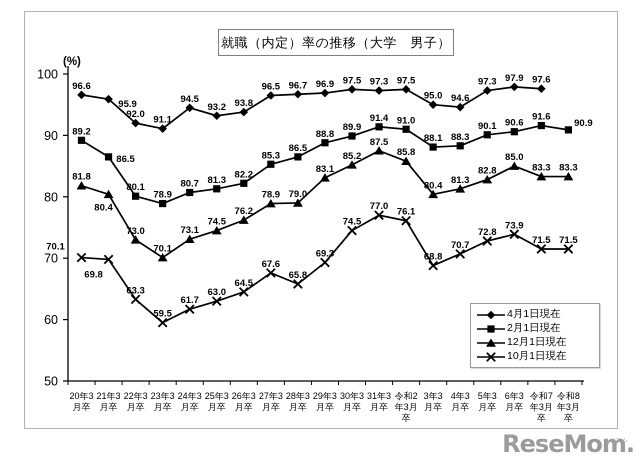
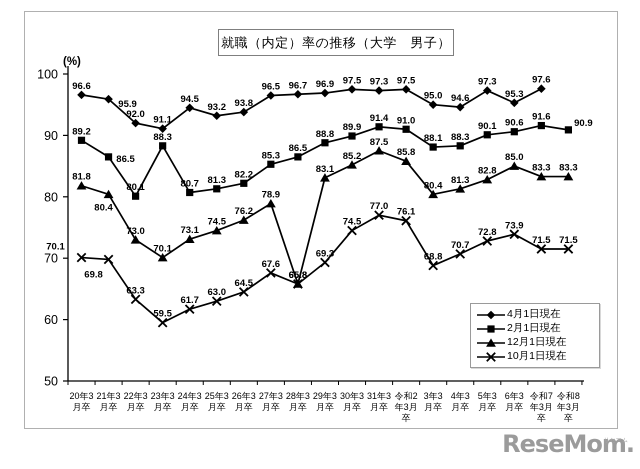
2月1日現在/23年3月卒: 78.9 -> 88.3
12月1日現在/28年3月卒: 79.0 -> 65.8
4月1日現在/6年3月卒: 97.9 -> 95.3
